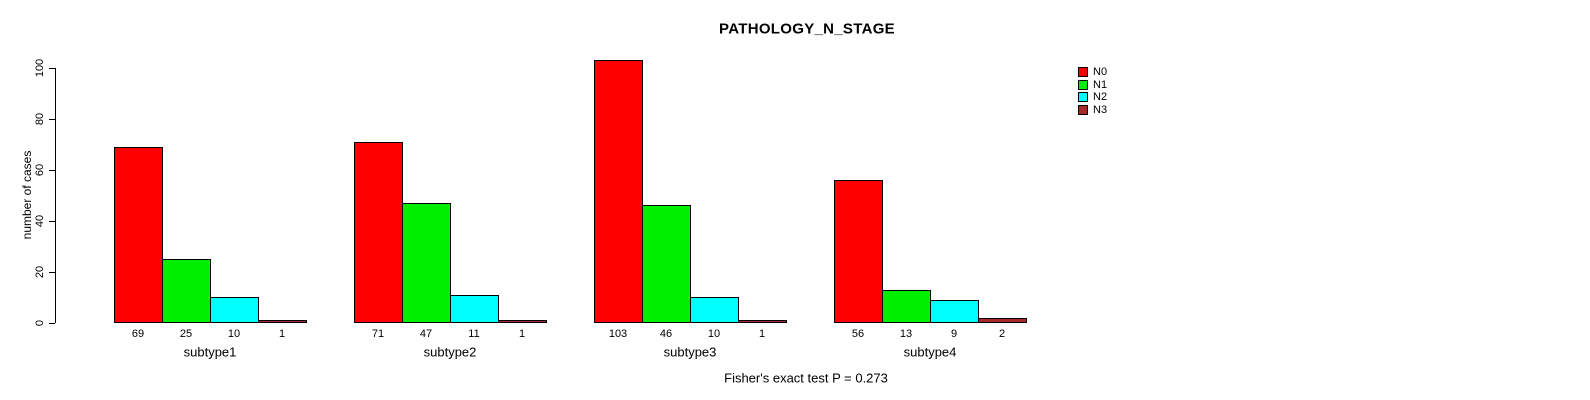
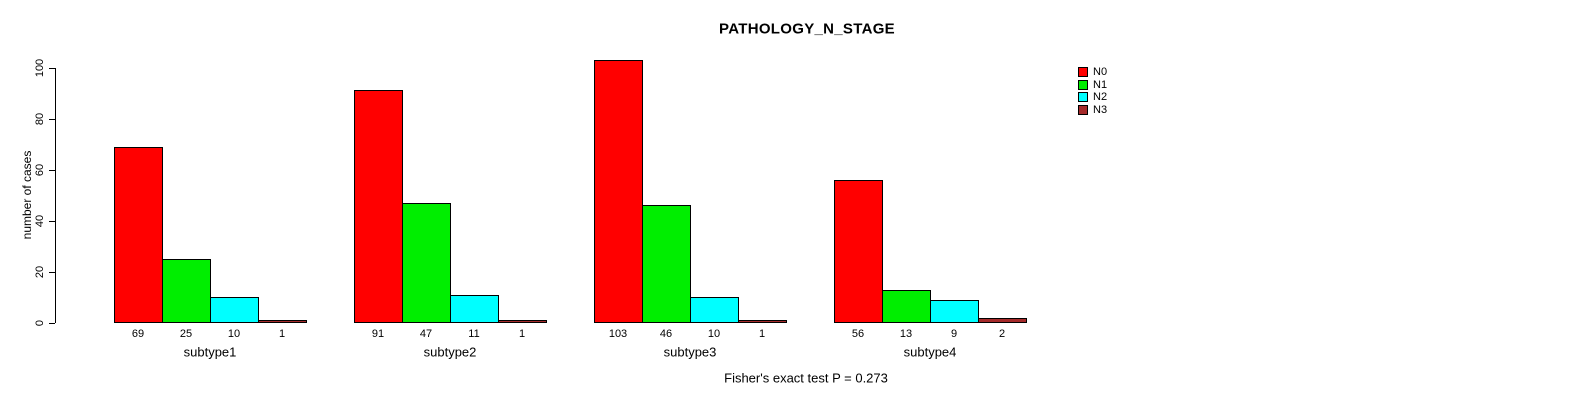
N0/subtype2: 71 -> 91
